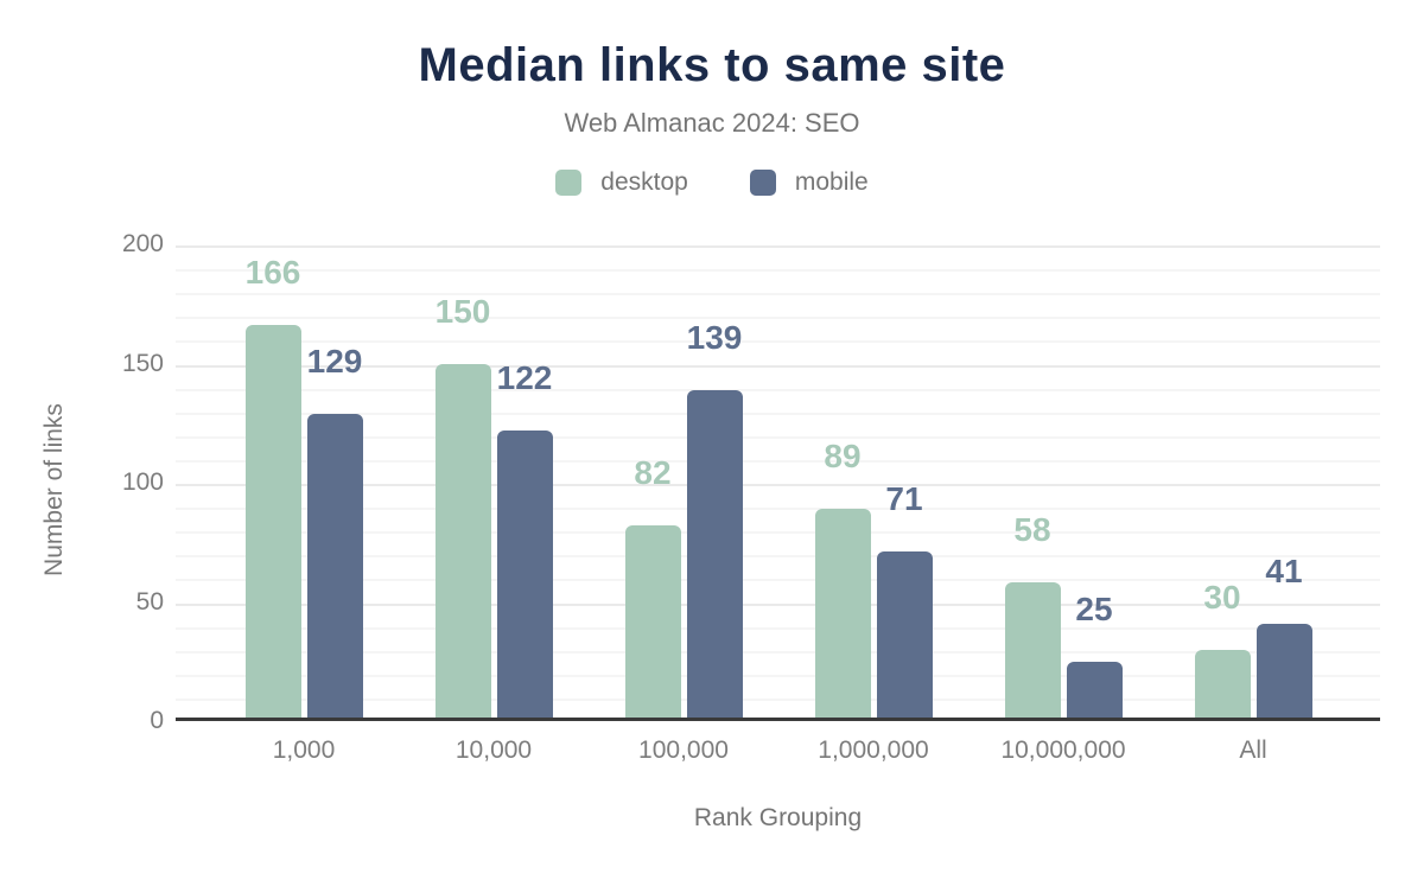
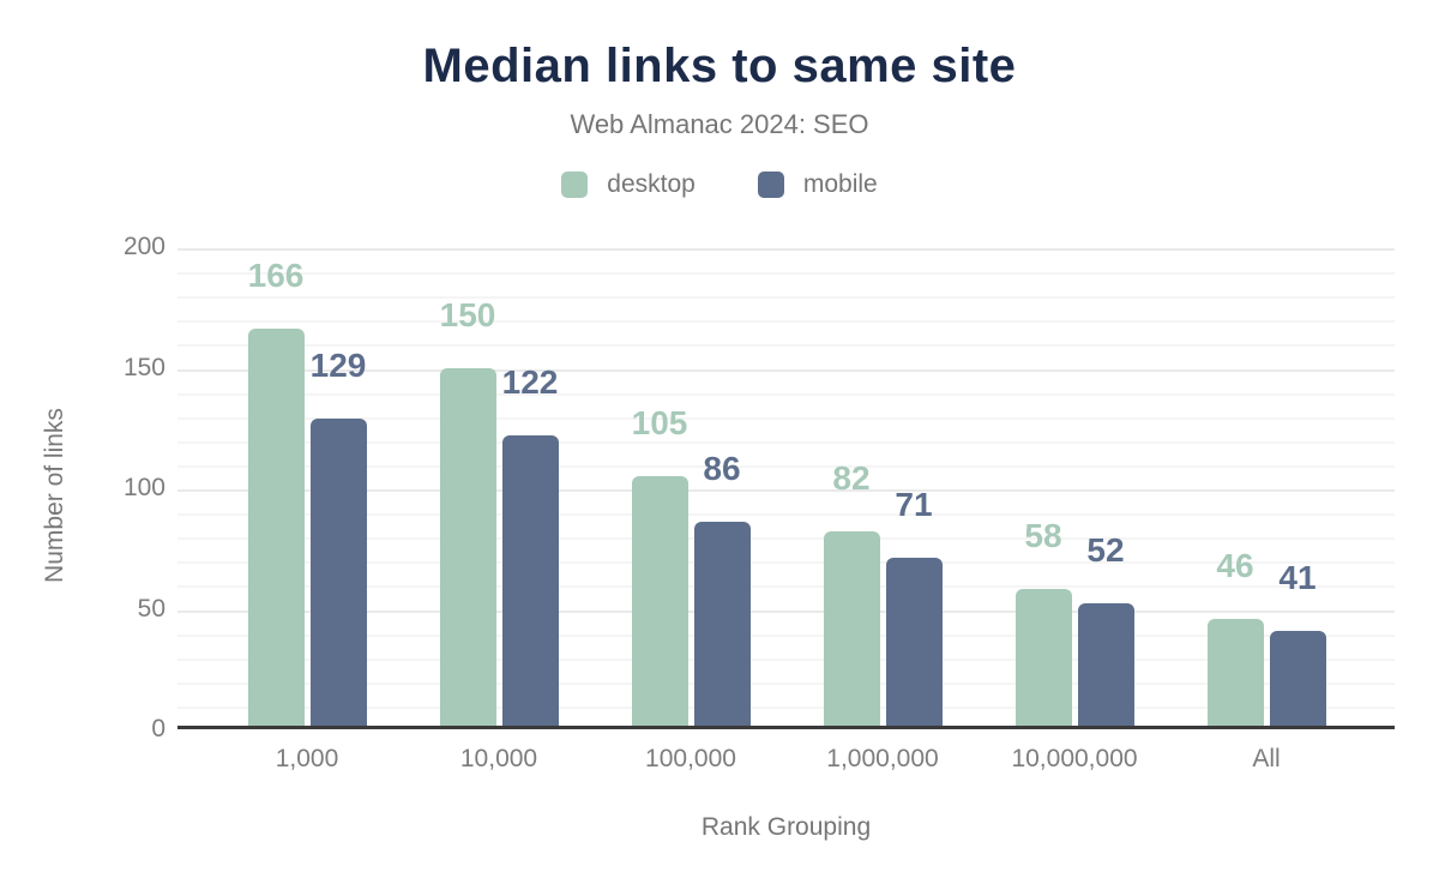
desktop/100,000: 82 -> 105
mobile/100,000: 139 -> 86
desktop/1,000,000: 89 -> 82
mobile/10,000,000: 25 -> 52
desktop/All: 30 -> 46
